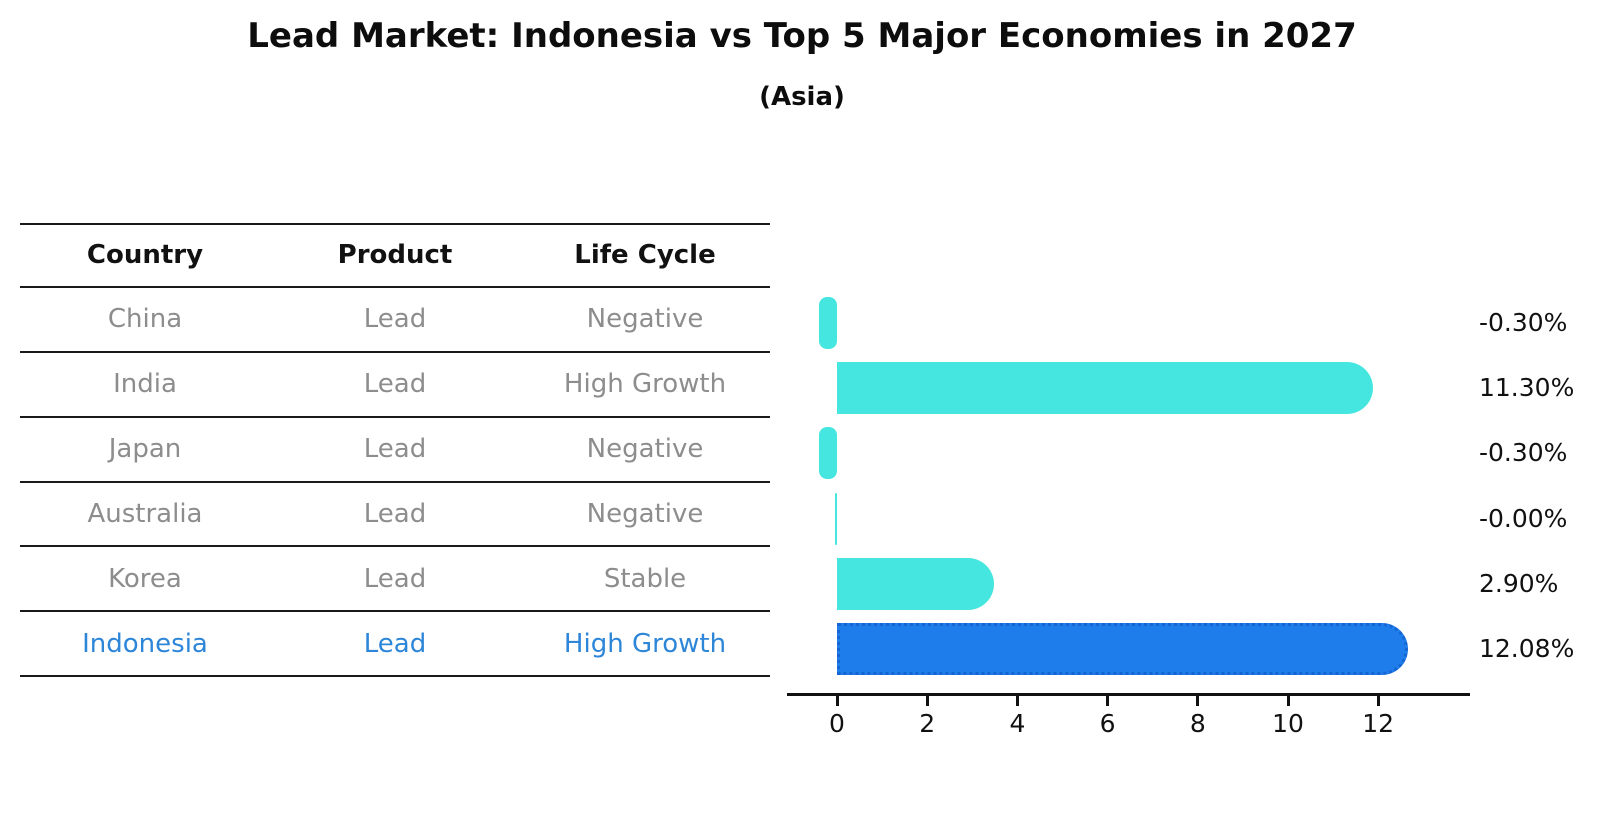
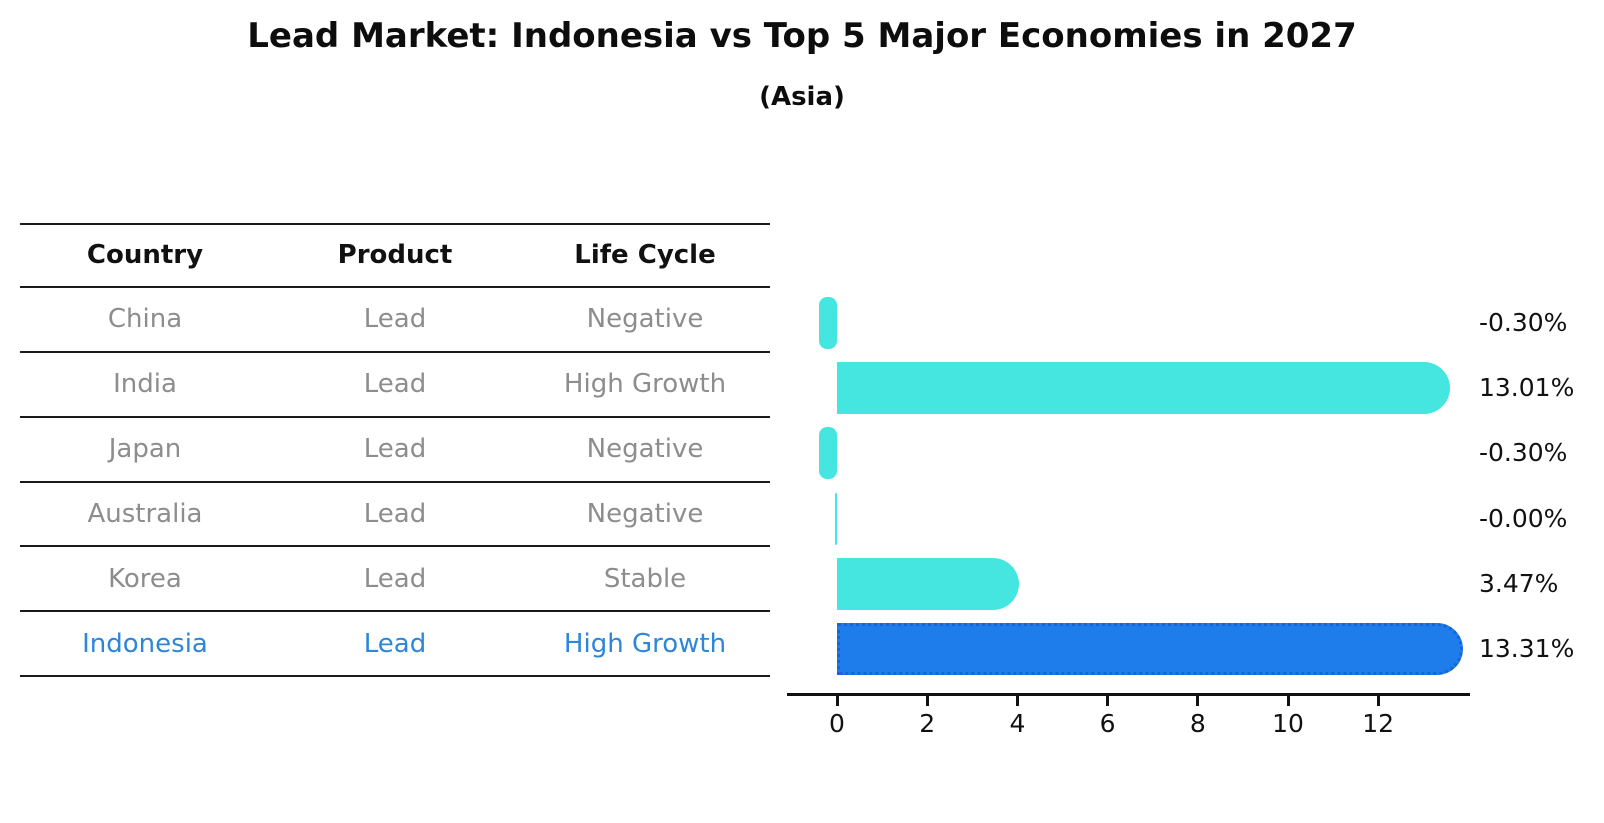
India: 11.30% -> 13.01%
Korea: 2.90% -> 3.47%
Indonesia: 12.08% -> 13.31%
